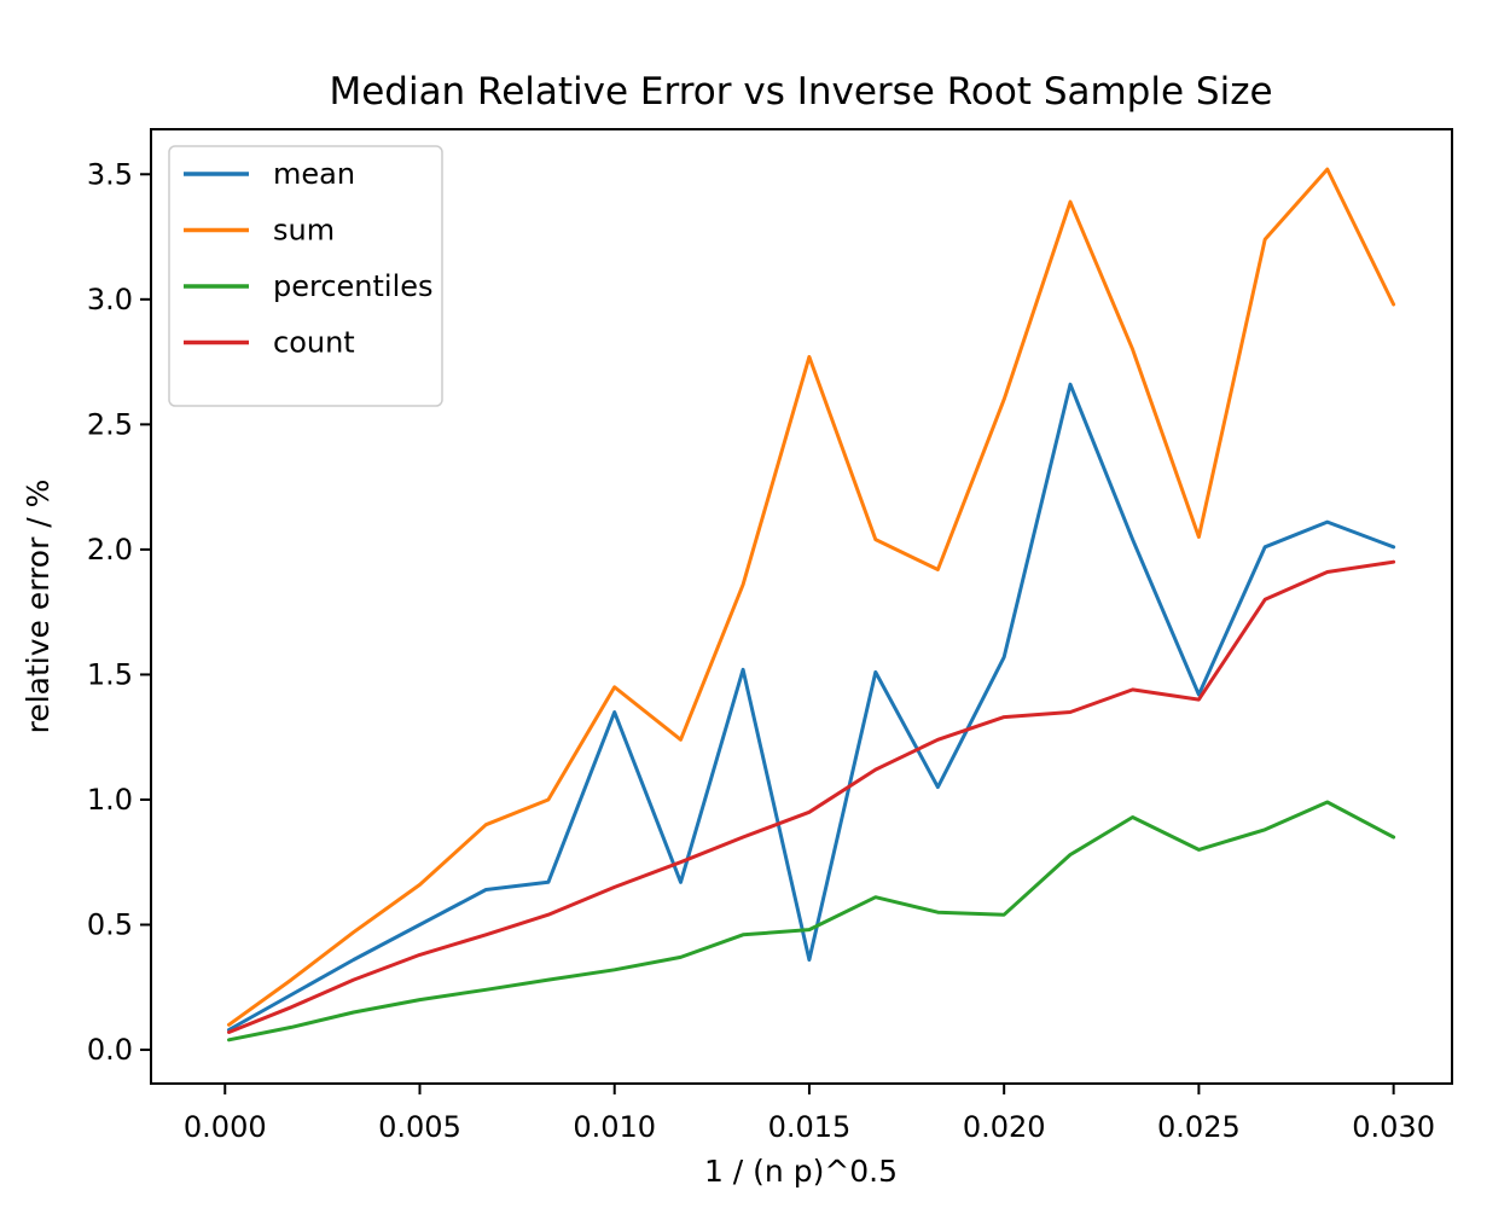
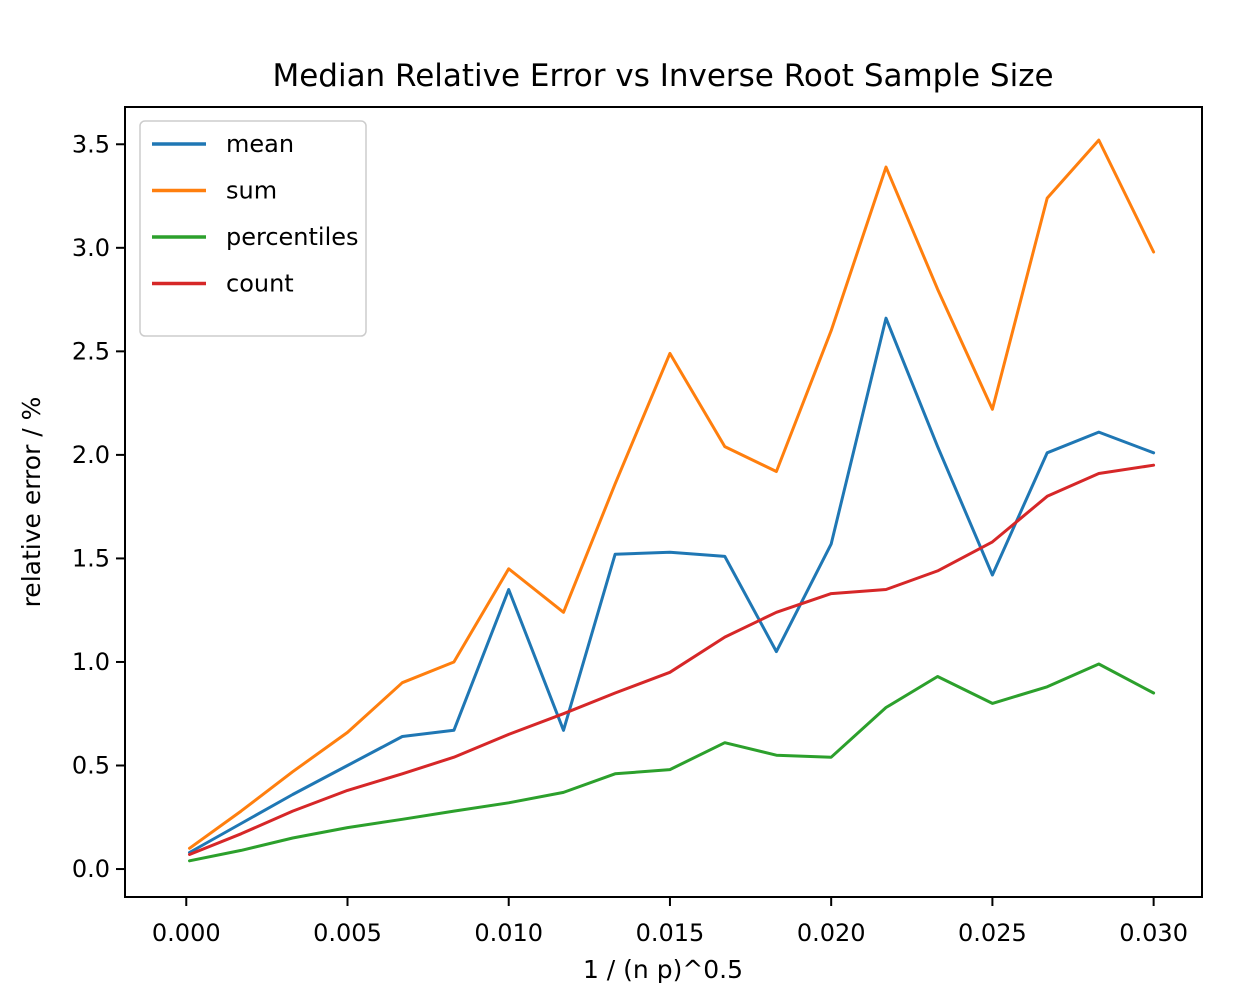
mean/0.015: 0.36 -> 1.53
sum/0.015: 2.77 -> 2.49
sum/0.025: 2.05 -> 2.22
count/0.025: 1.40 -> 1.58
